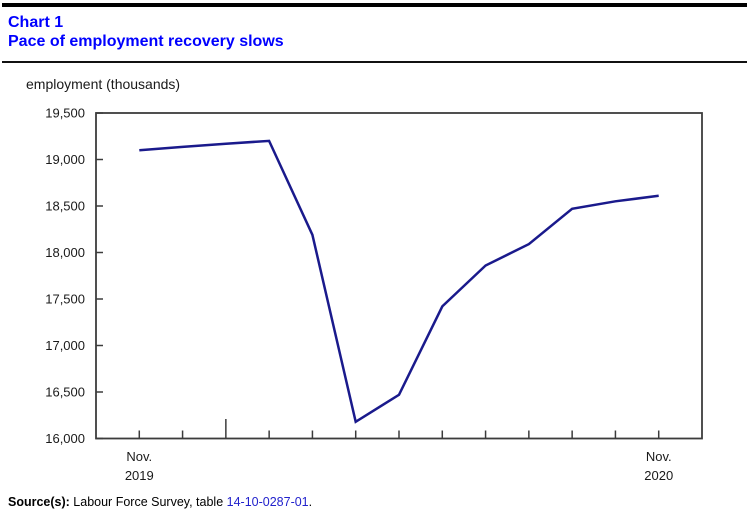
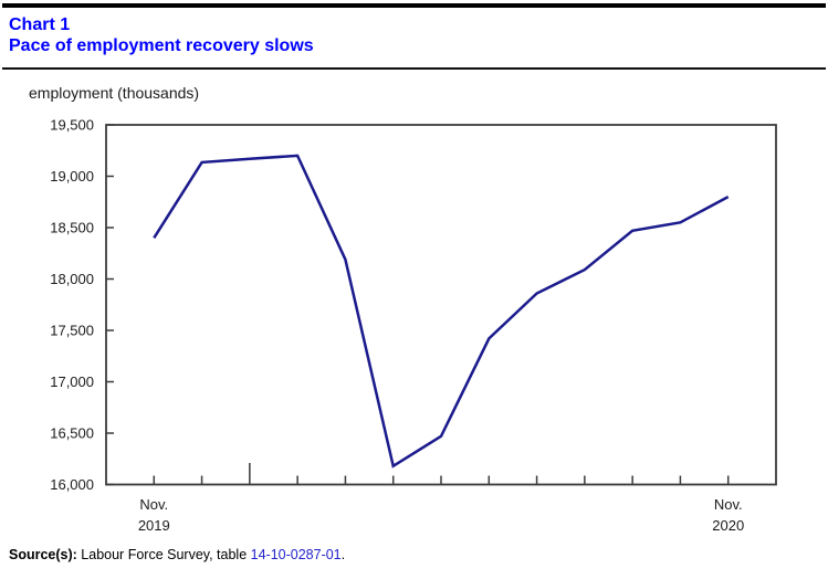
Nov. 2019: 19100 -> 18400
Nov. 2020: 18600 -> 18800
